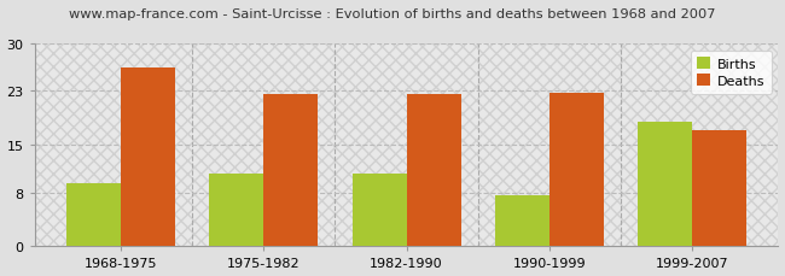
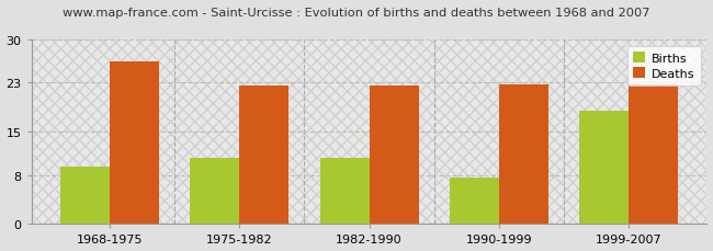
Deaths/1999-2007: 17.2 -> 22.8
